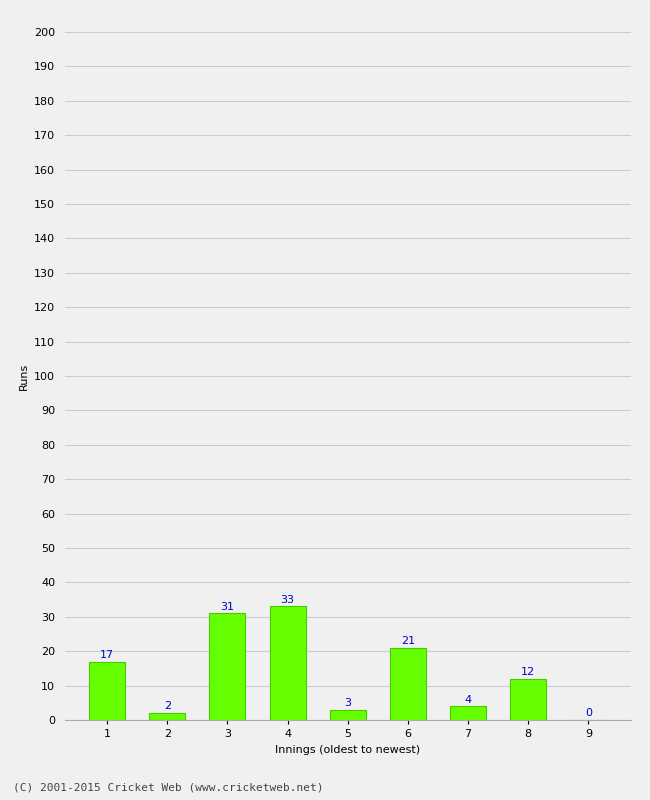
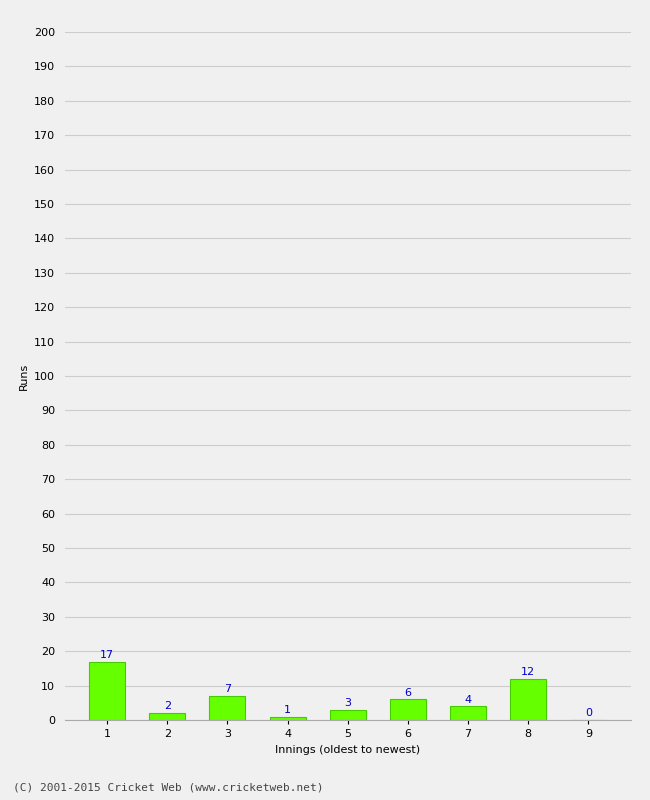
3: 31 -> 7
4: 33 -> 1
6: 21 -> 6
